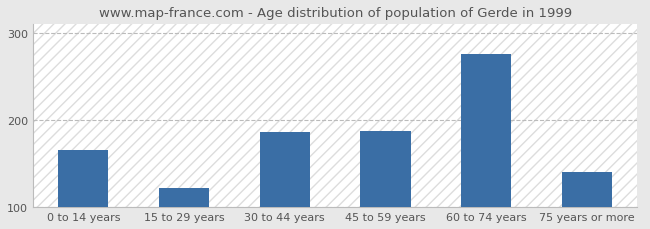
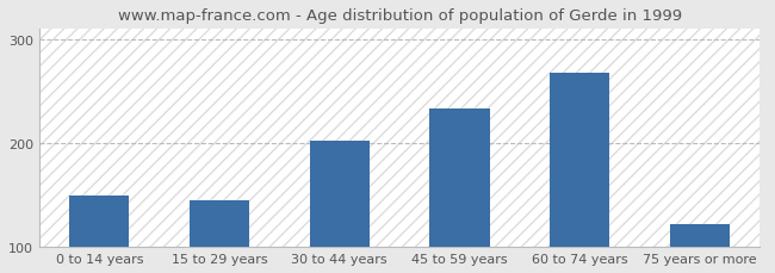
0 to 14 years: 166 -> 150
15 to 29 years: 122 -> 145
30 to 44 years: 186 -> 202
45 to 59 years: 188 -> 233
60 to 74 years: 276 -> 268
75 years or more: 140 -> 122
